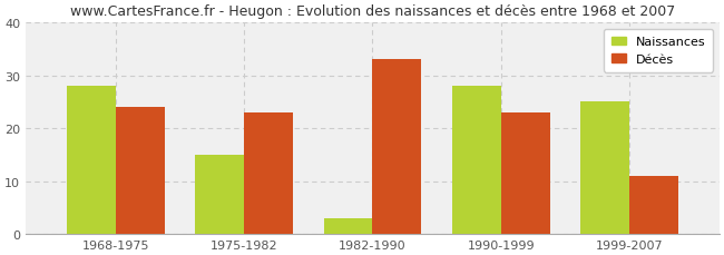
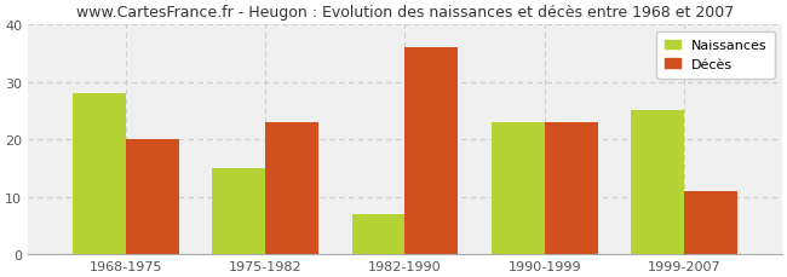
Décès/1968-1975: 24 -> 20
Naissances/1982-1990: 3 -> 7
Décès/1982-1990: 33 -> 36
Naissances/1990-1999: 28 -> 23
